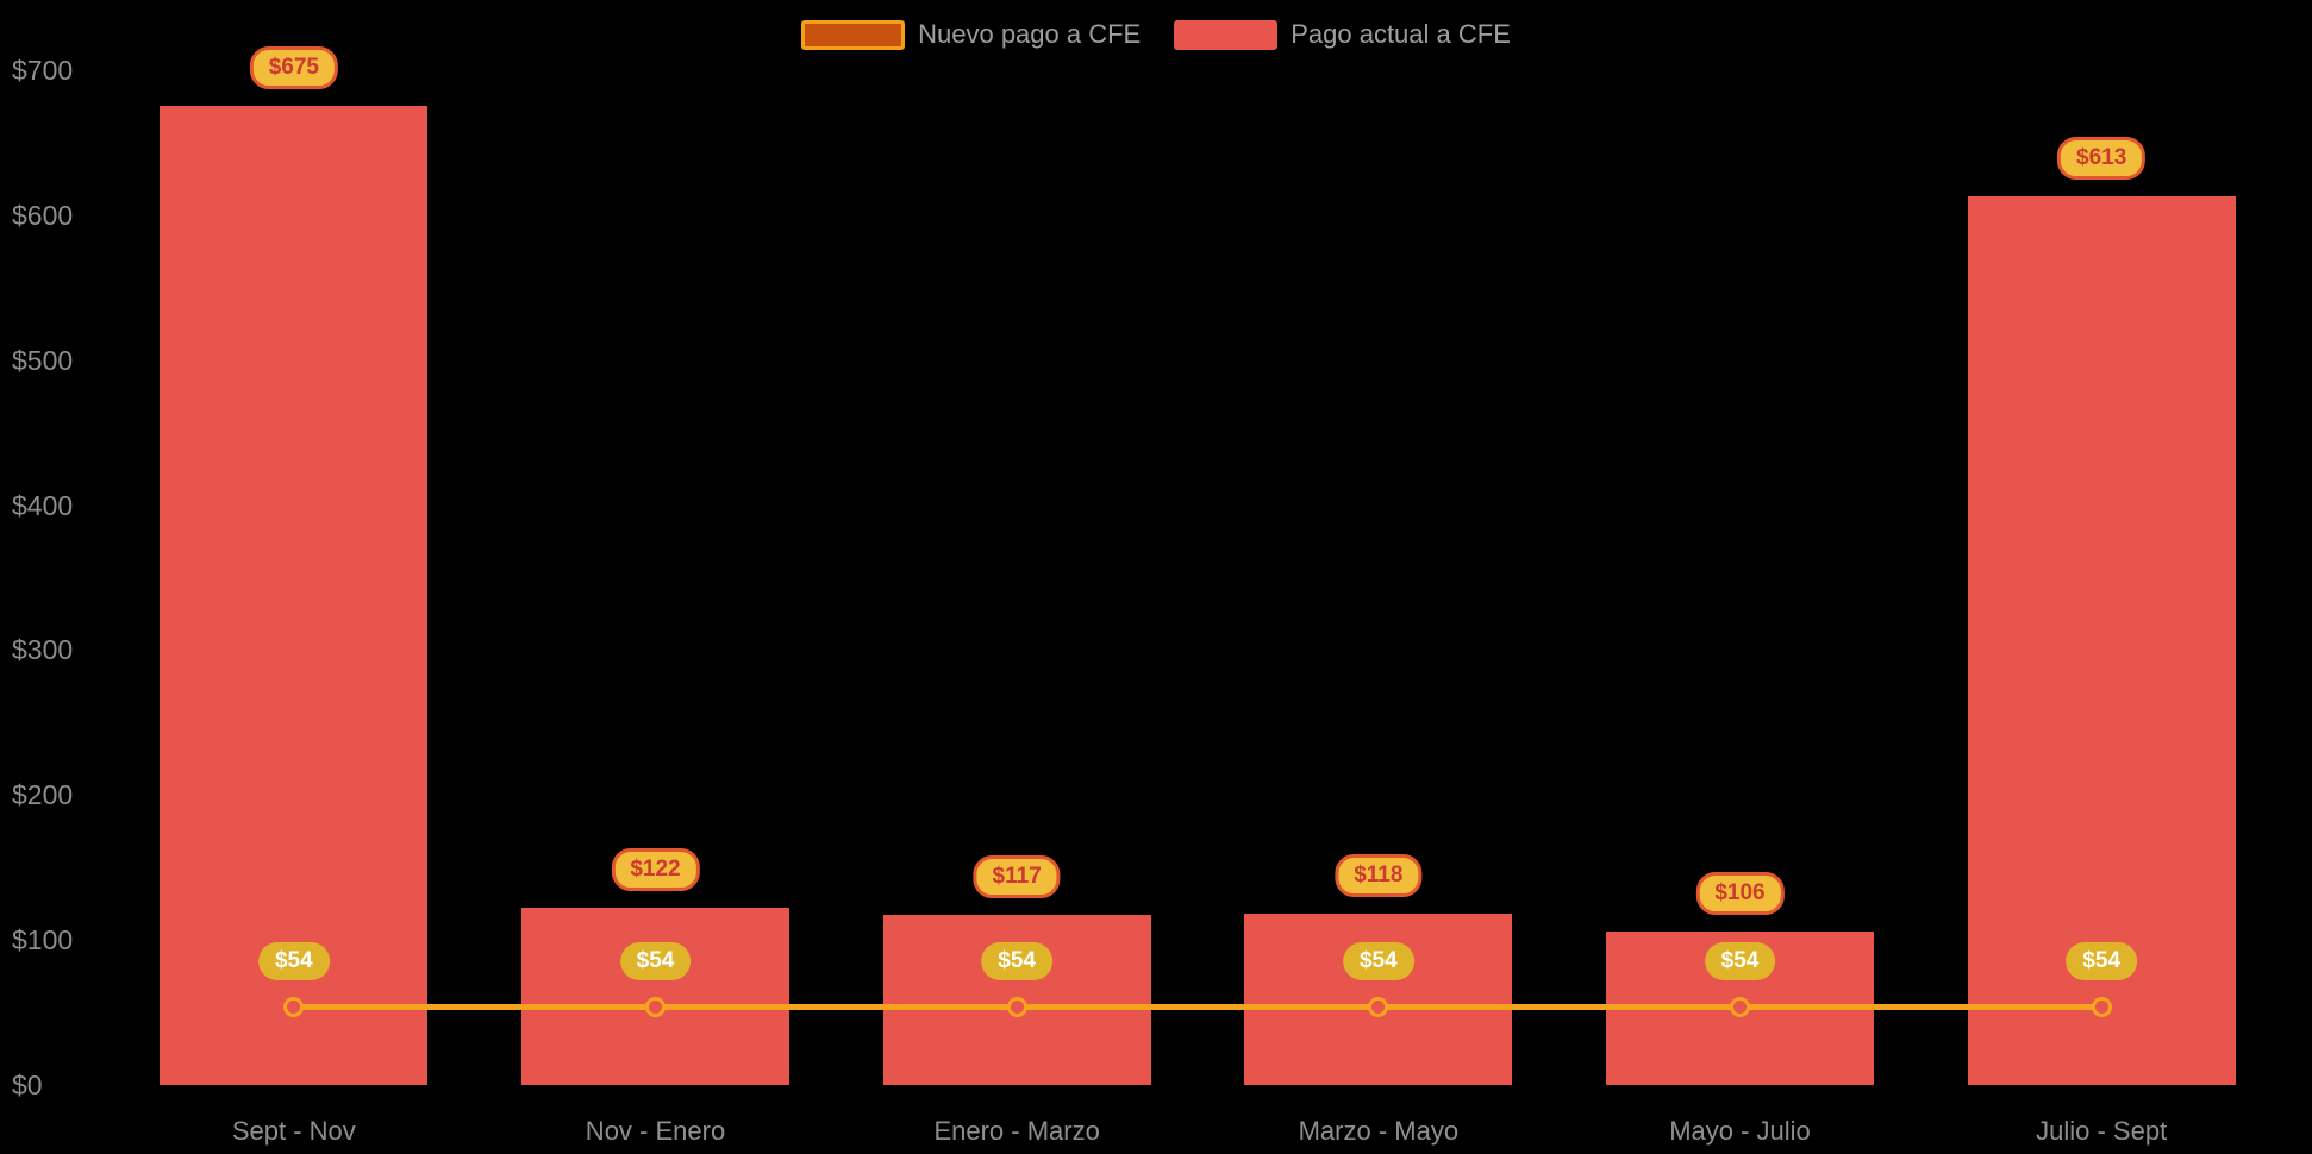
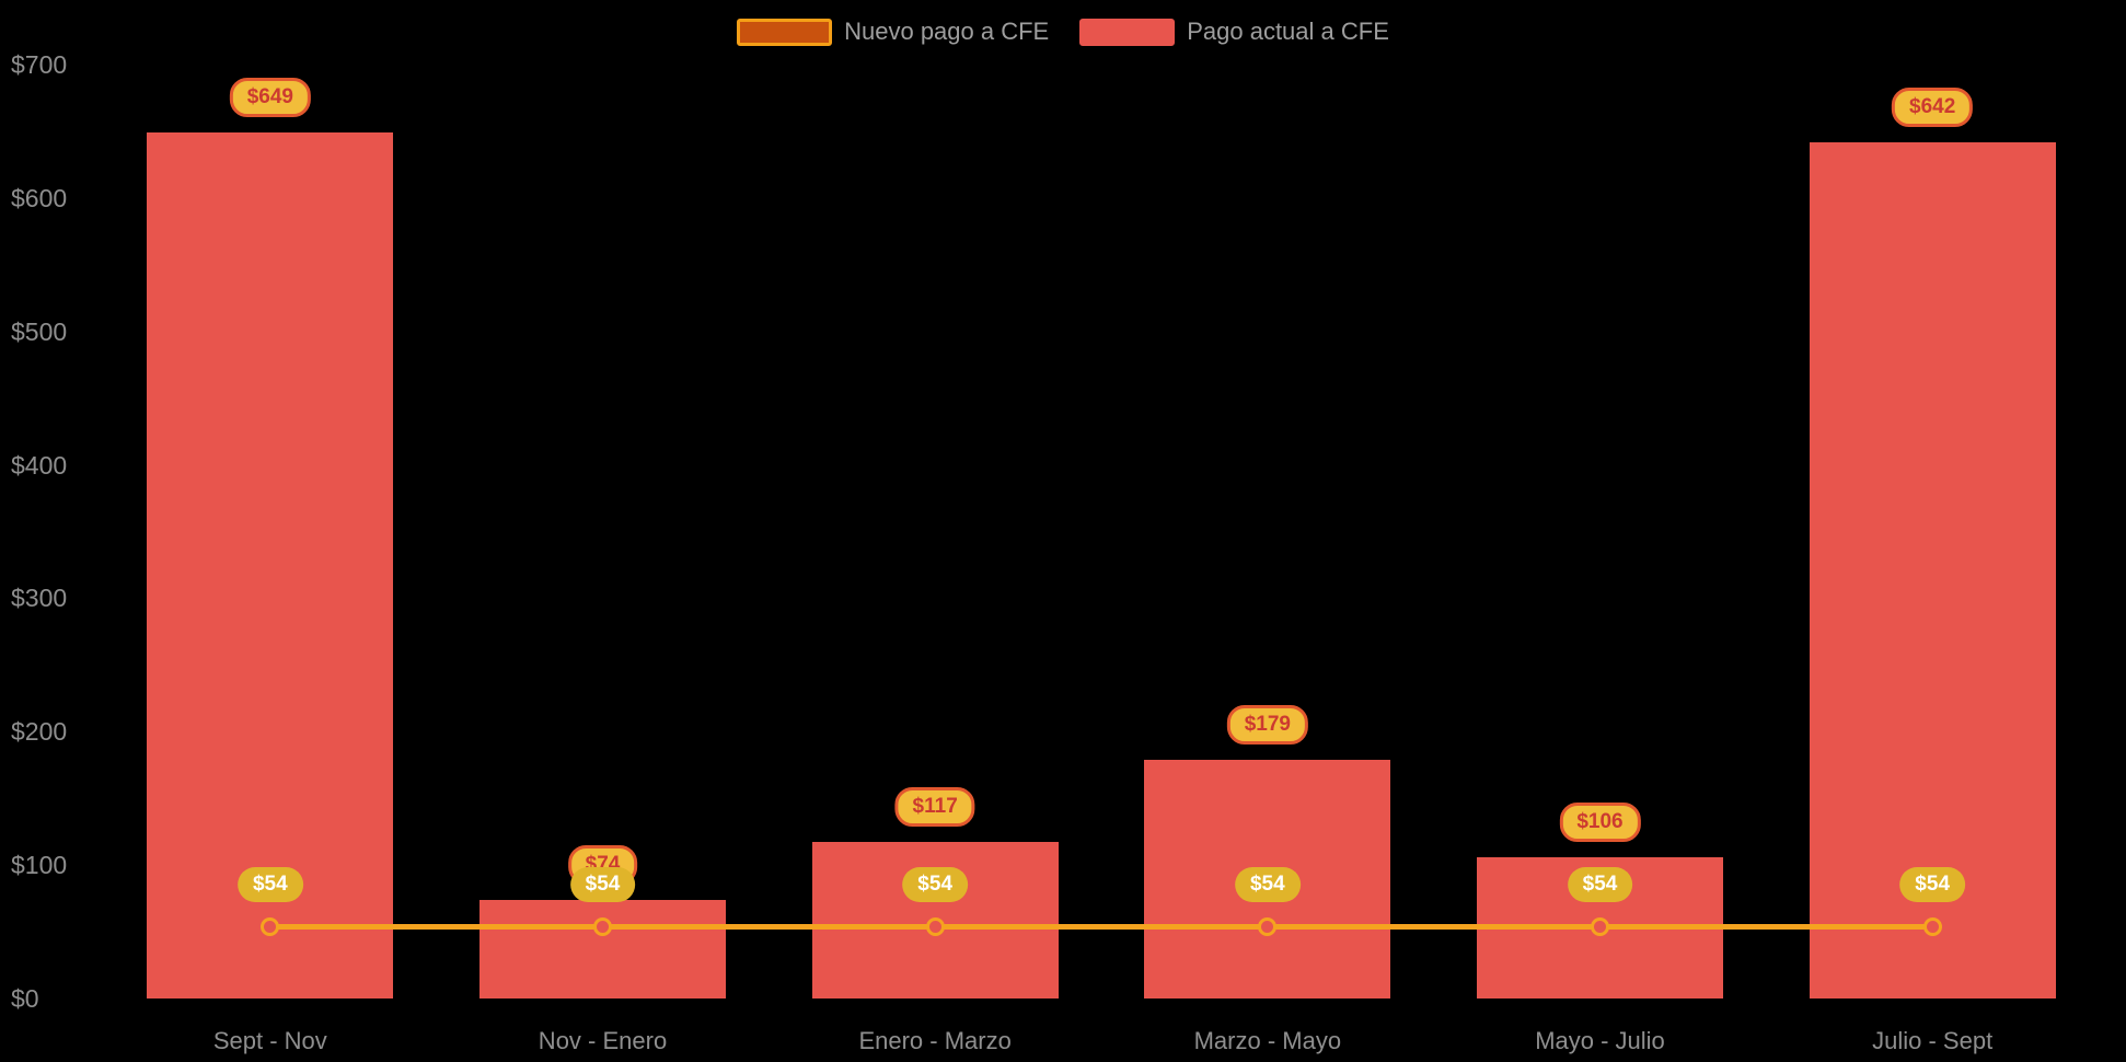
Pago actual a CFE/Sept - Nov: $675 -> $649
Pago actual a CFE/Nov - Enero: $122 -> $74
Pago actual a CFE/Marzo - Mayo: $118 -> $179
Pago actual a CFE/Julio - Sept: $613 -> $642
